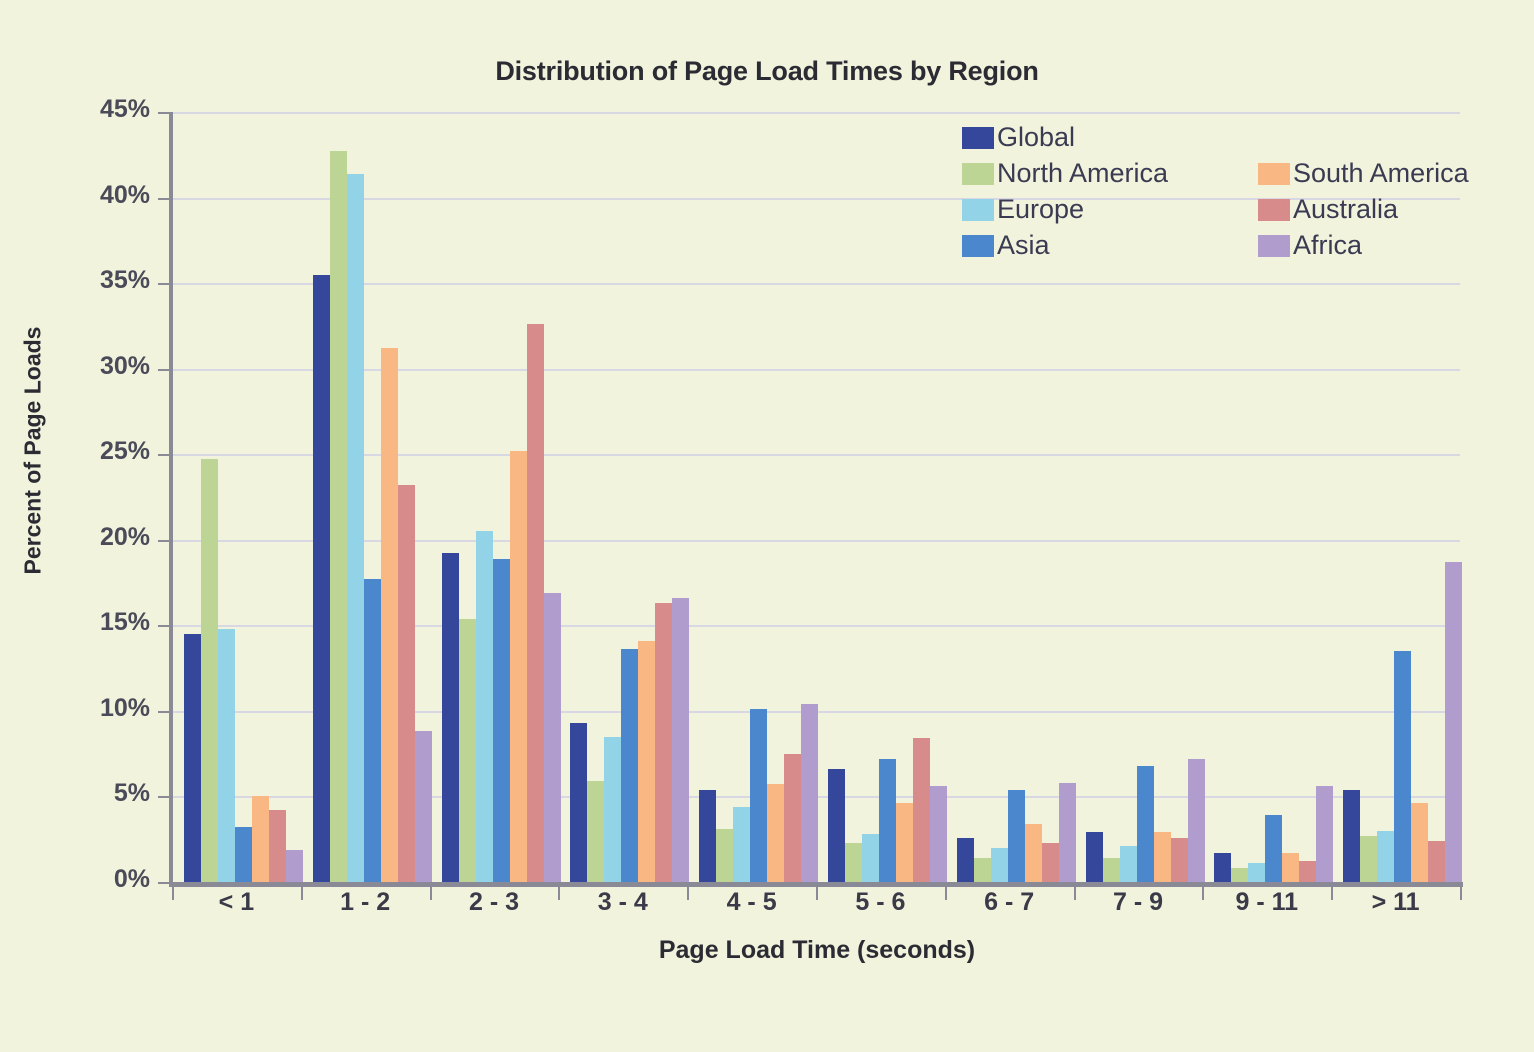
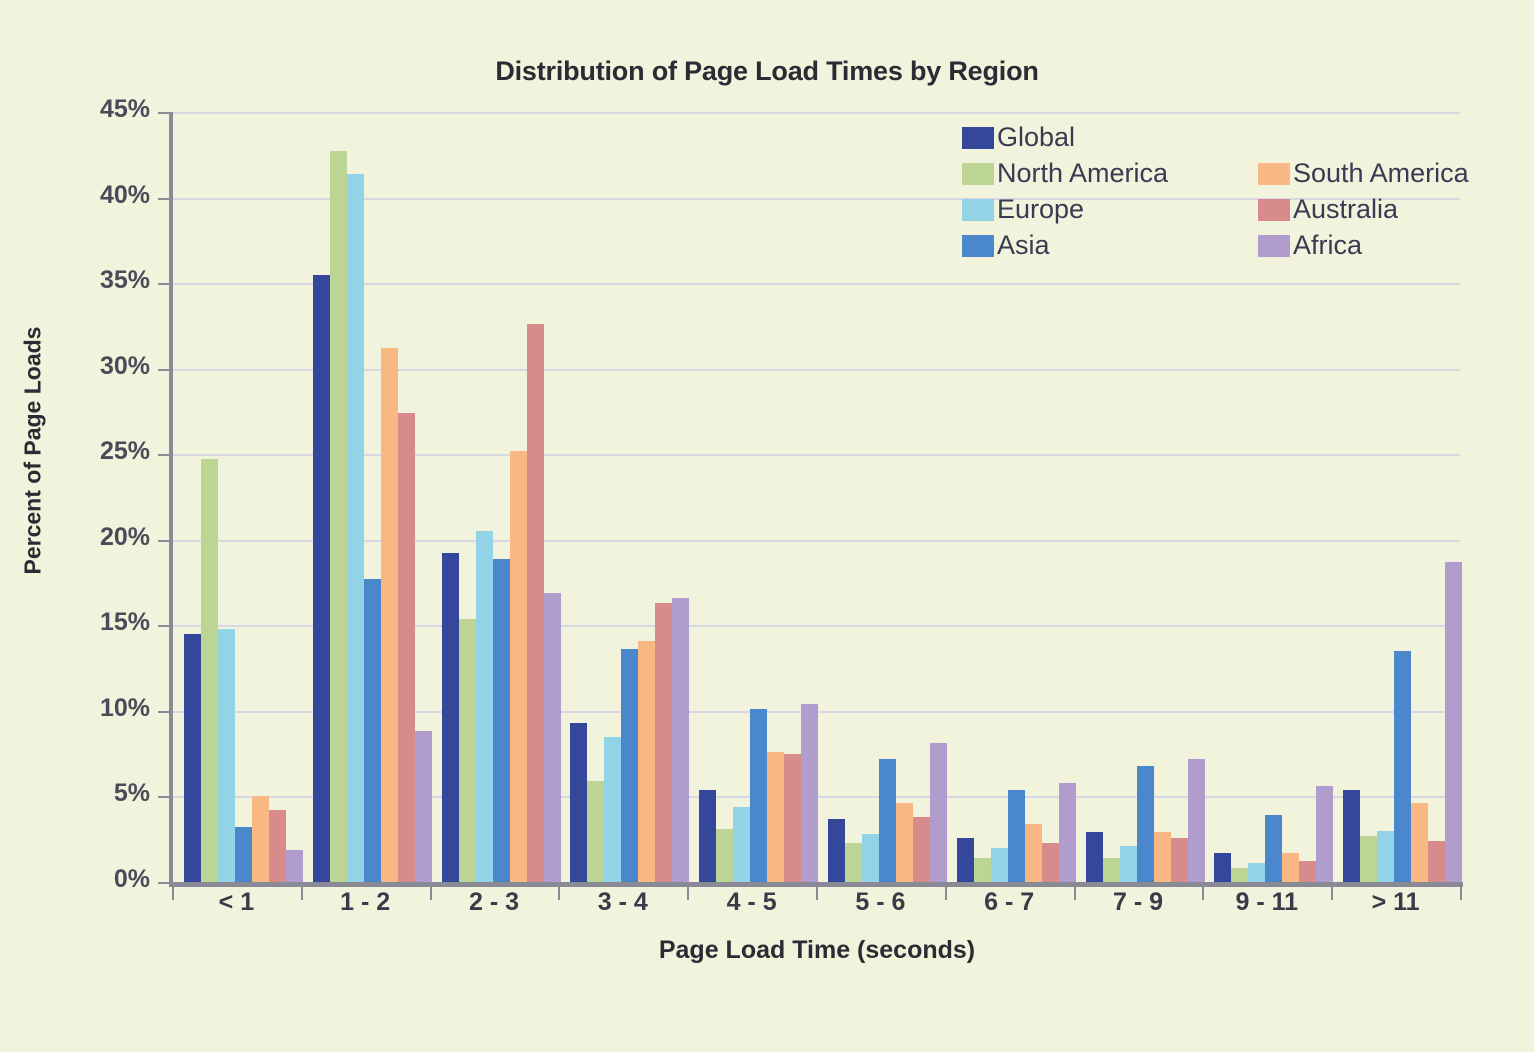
Australia/1 - 2: 23.2% -> 27.4%
South America/4 - 5: 5.7% -> 7.6%
Global/5 - 6: 6.6% -> 3.7%
Australia/5 - 6: 8.4% -> 3.8%
Africa/5 - 6: 5.6% -> 8.1%
